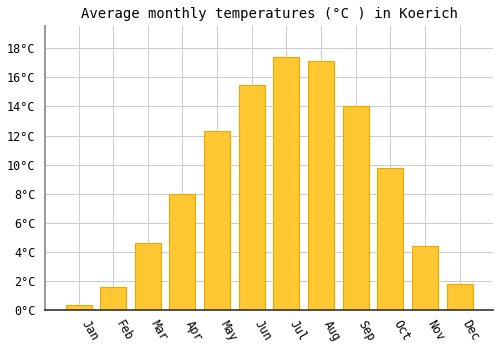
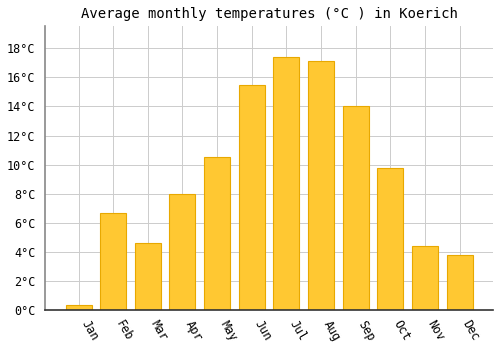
Feb: 1.6°C -> 6.7°C
May: 12.3°C -> 10.5°C
Dec: 1.8°C -> 3.8°C
